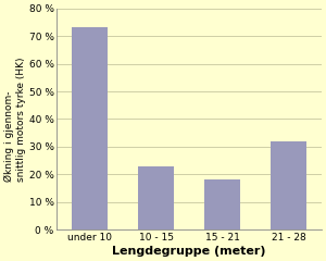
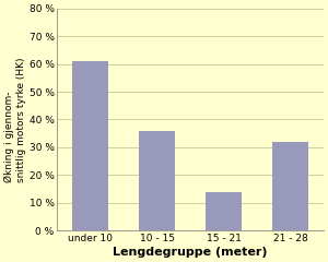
under 10: 73 % -> 61 %
10 - 15: 23 % -> 36 %
15 - 21: 18 % -> 14 %
